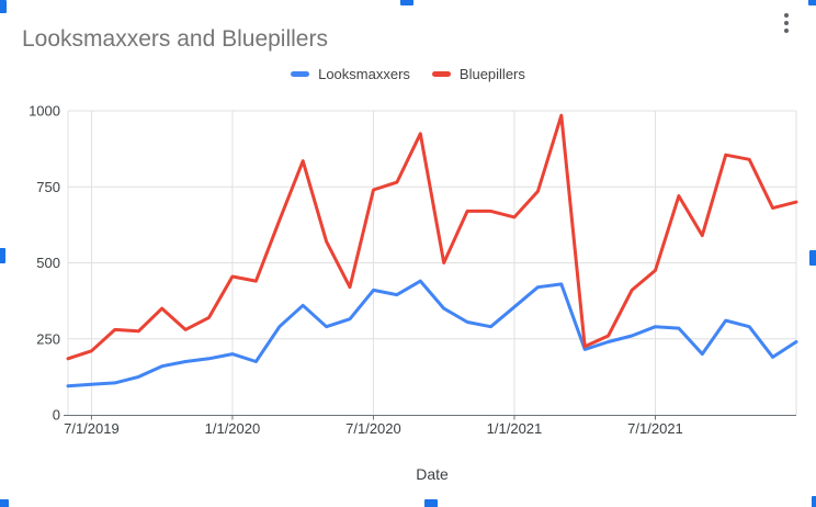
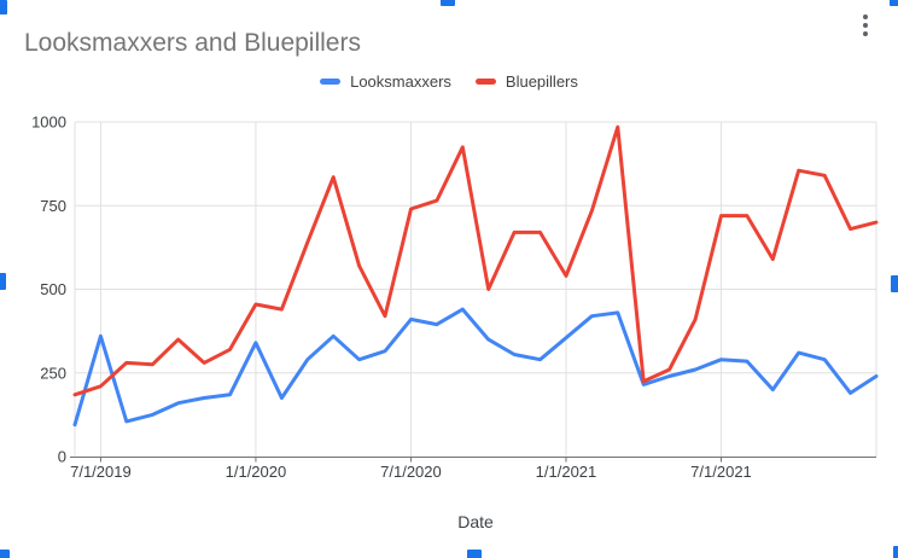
Looksmaxxers/7/1/2019: 100 -> 360
Looksmaxxers/1/1/2020: 200 -> 340
Bluepillers/1/1/2021: 650 -> 540
Bluepillers/7/1/2021: 480 -> 720
